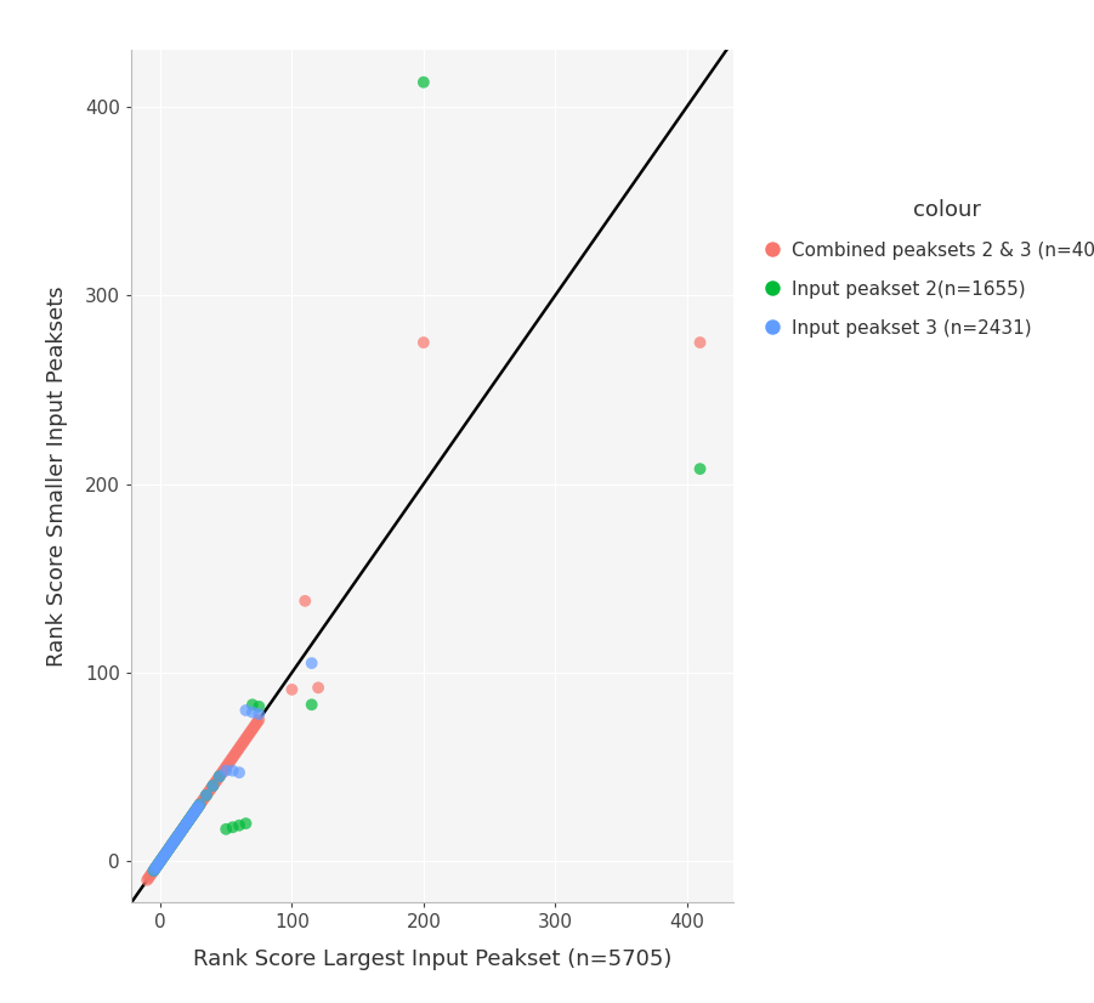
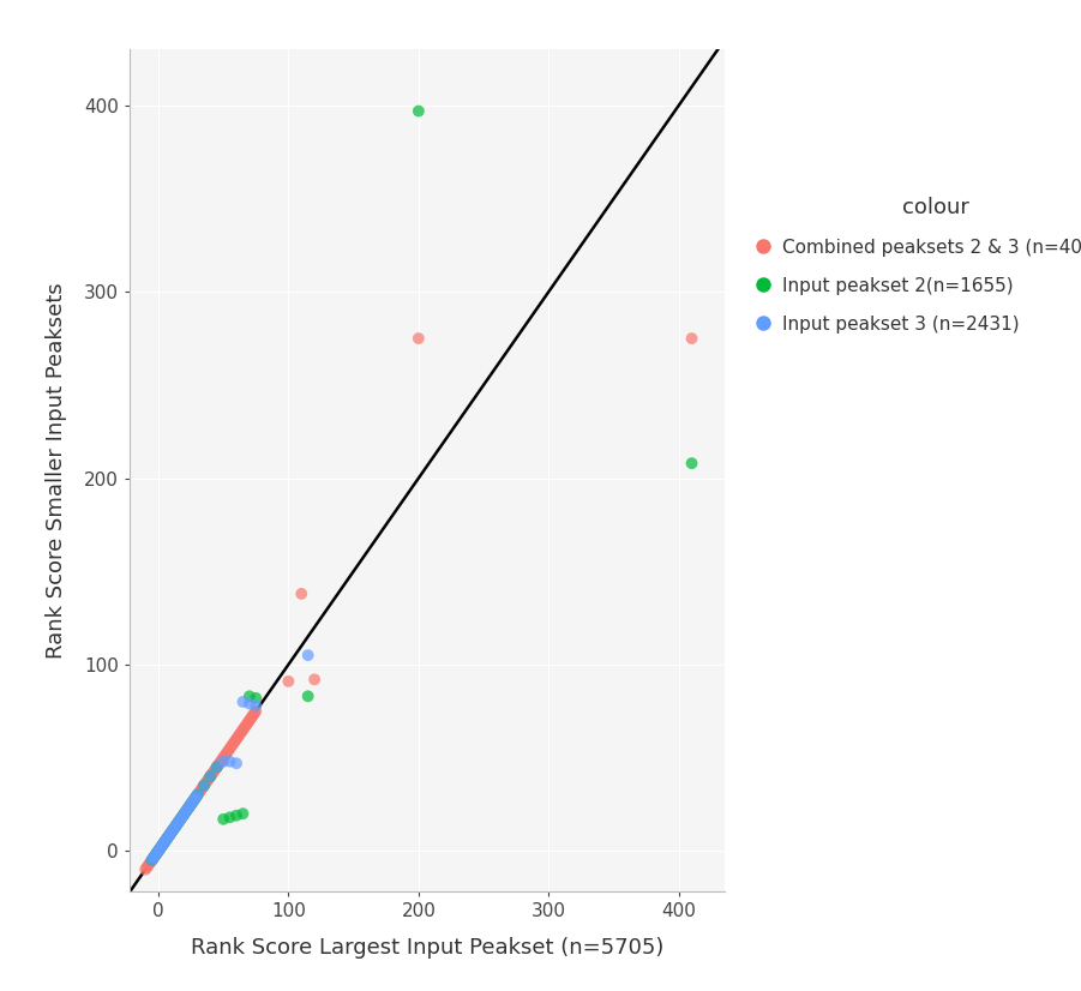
Input peakset 2(n=1655)/200: 413 -> 397
